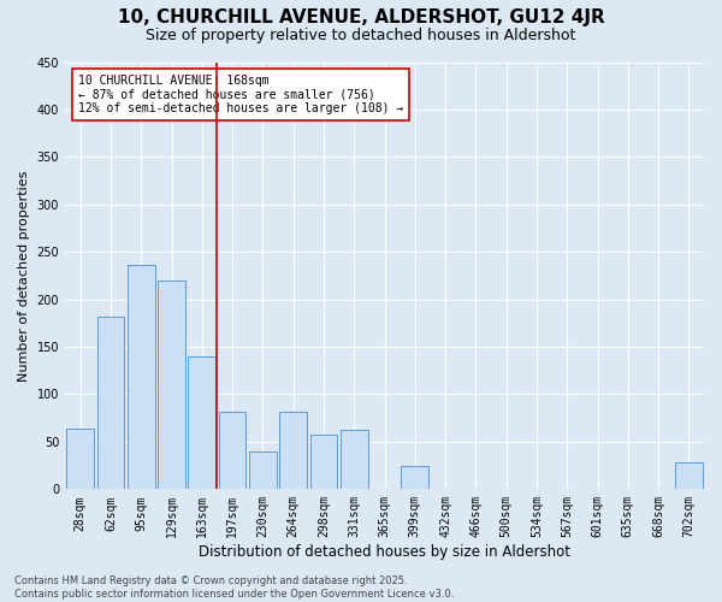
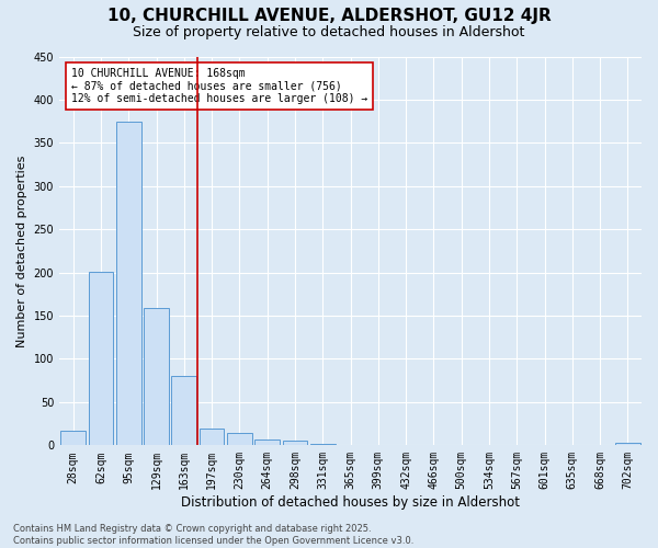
28sqm: 64 -> 17
62sqm: 182 -> 201
95sqm: 236 -> 375
129sqm: 220 -> 159
163sqm: 140 -> 80
197sqm: 82 -> 20
230sqm: 40 -> 14
264sqm: 82 -> 7
298sqm: 58 -> 5
331sqm: 62 -> 2
399sqm: 24 -> 1
702sqm: 28 -> 3
